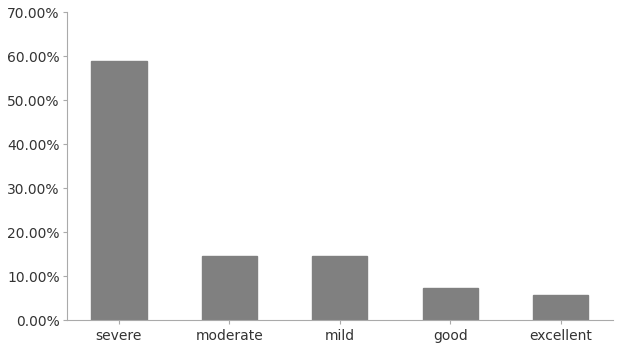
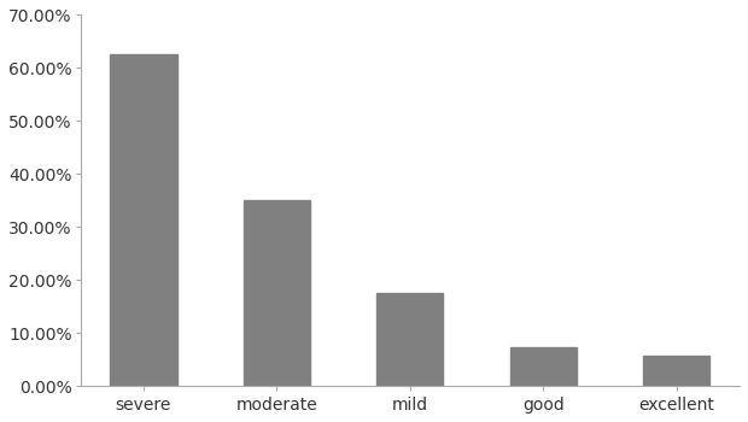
severe: 59.0% -> 62.5%
moderate: 14.5% -> 35.0%
mild: 14.5% -> 17.5%
